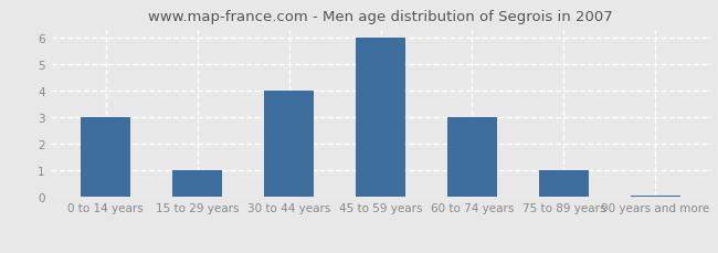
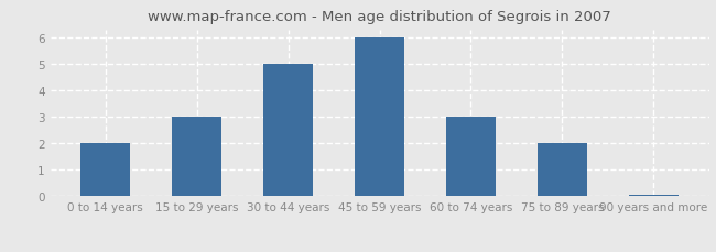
0 to 14 years: 3.00 -> 2.00
15 to 29 years: 1.00 -> 3.00
30 to 44 years: 4.00 -> 5.00
75 to 89 years: 1.00 -> 2.00
